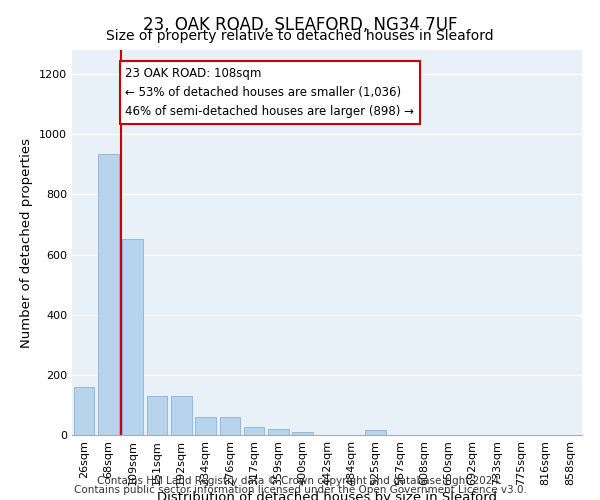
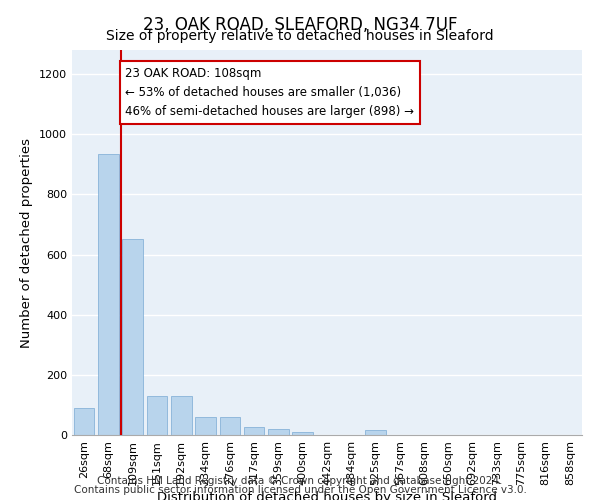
26sqm: 160 -> 90
